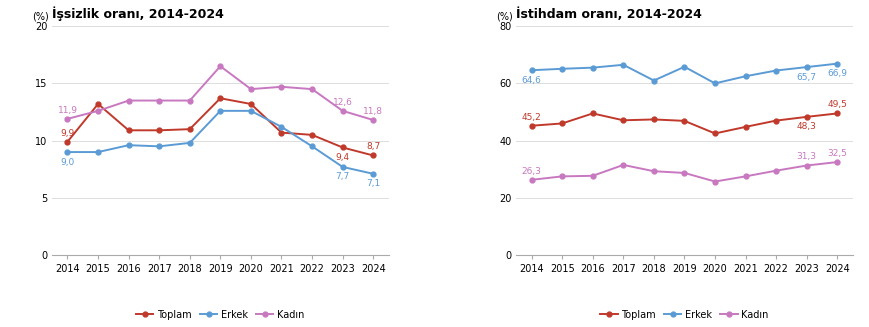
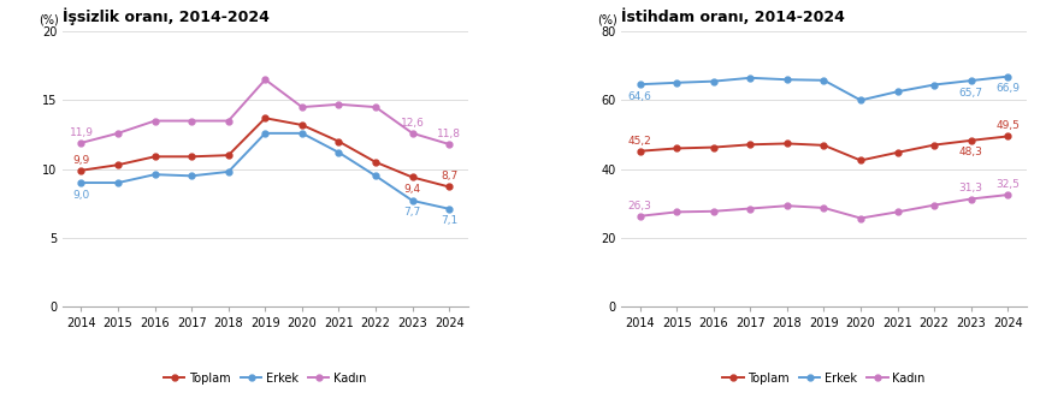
İşsizlik oranı, 2014-2024/Toplam/2015: 13.2 -> 10.3
İşsizlik oranı, 2014-2024/Toplam/2021: 10.7 -> 12.0
İstihdam oranı, 2014-2024/Toplam/2016: 49.5 -> 46.3
İstihdam oranı, 2014-2024/Kadın/2017: 31.5 -> 28.5
İstihdam oranı, 2014-2024/Erkek/2018: 61.0 -> 66.0
